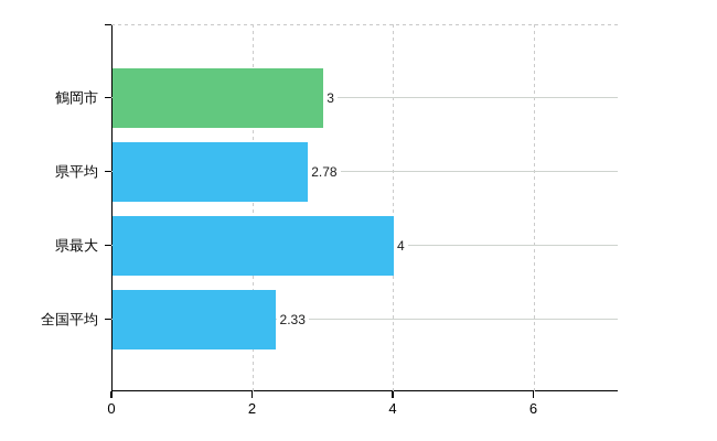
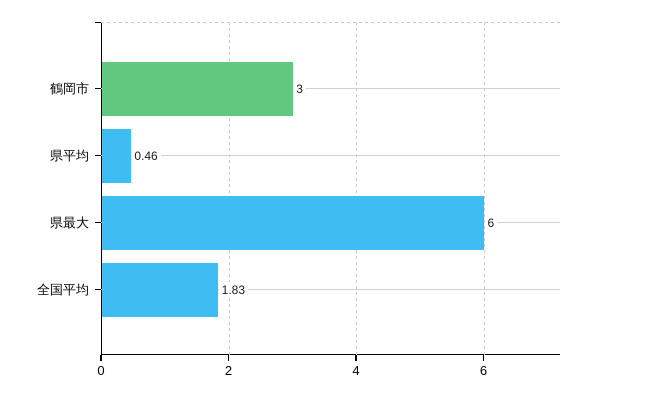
県平均: 2.78 -> 0.46
県最大: 4 -> 6
全国平均: 2.33 -> 1.83
